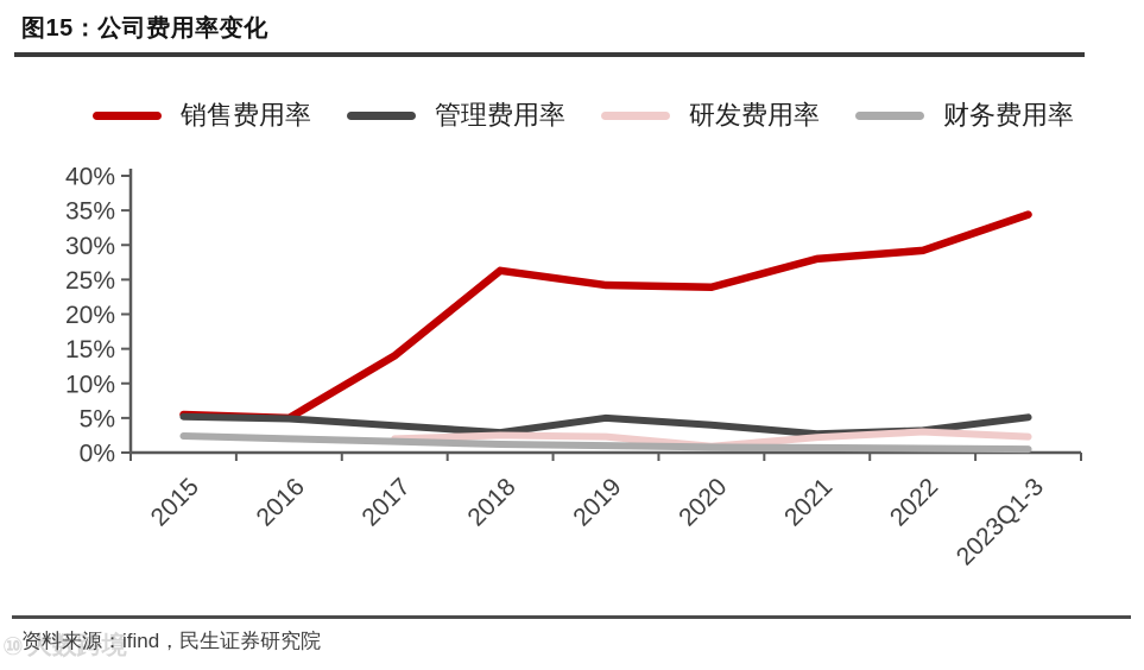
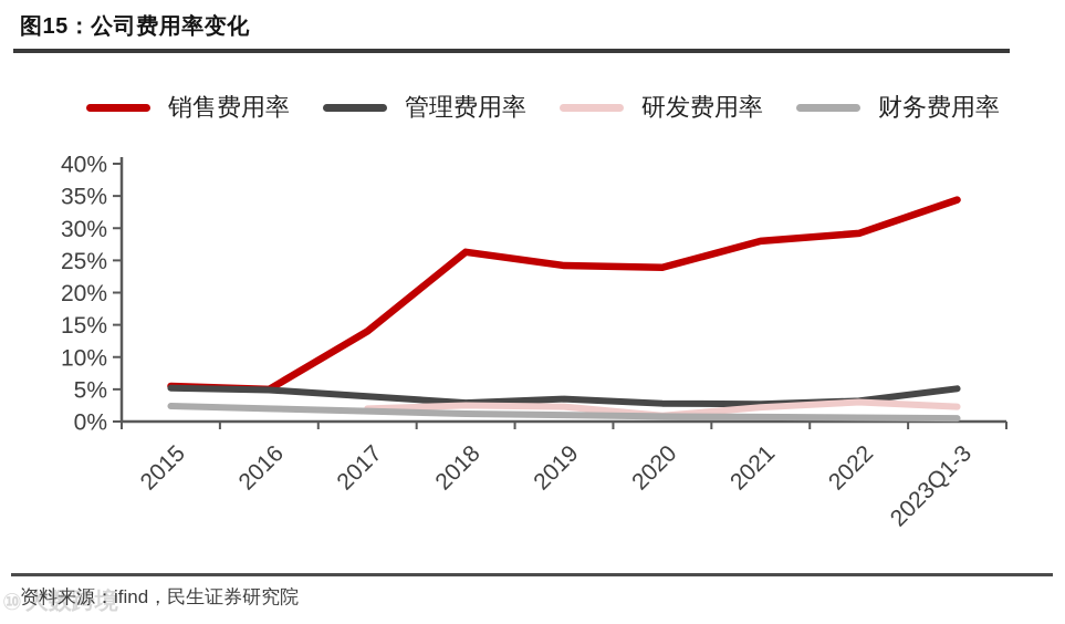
管理费用率/2019: 5% -> 4%
管理费用率/2020: 4% -> 3%
